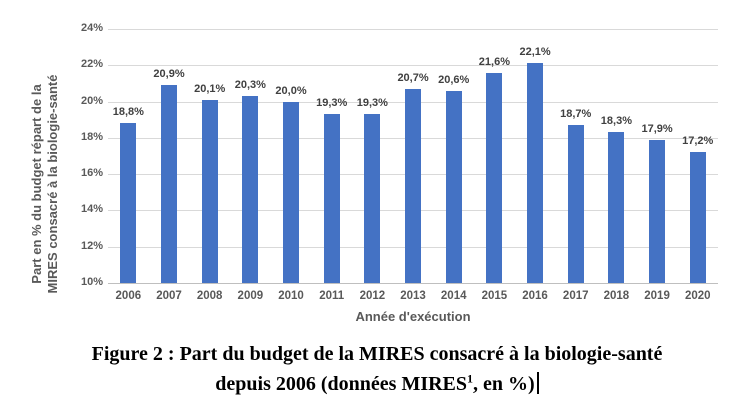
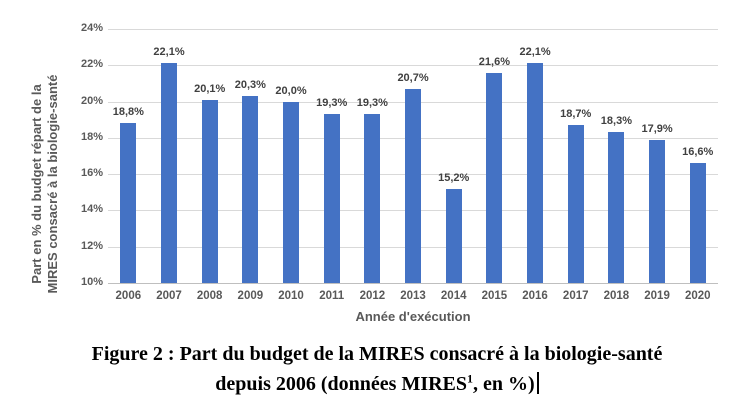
2007: 20,9% -> 22,1%
2014: 20,6% -> 15,2%
2020: 17,2% -> 16,6%
